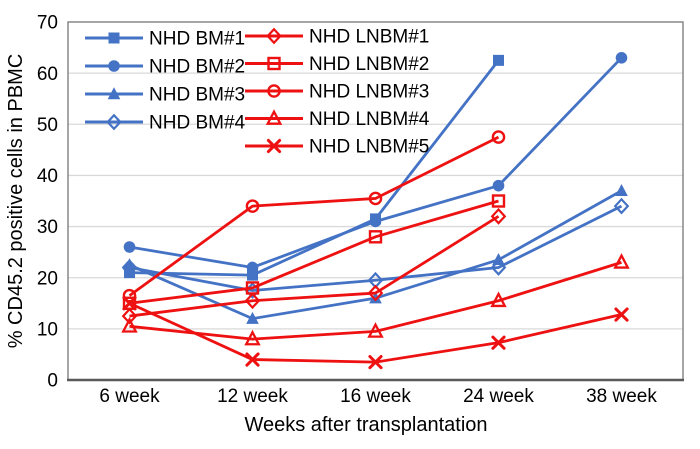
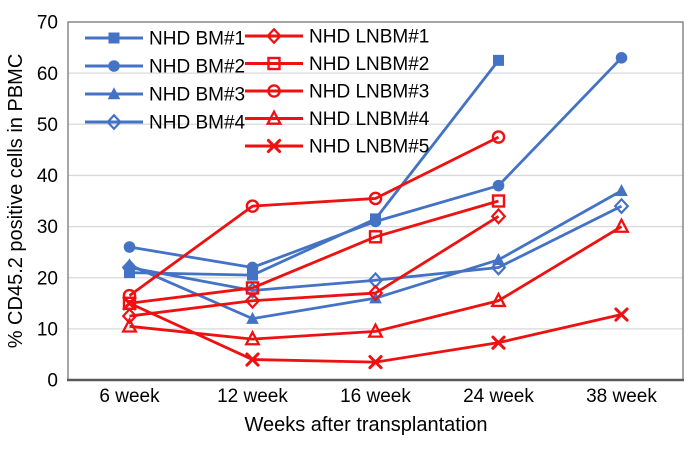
NHD LNBM#4/38 week: 23 -> 30
